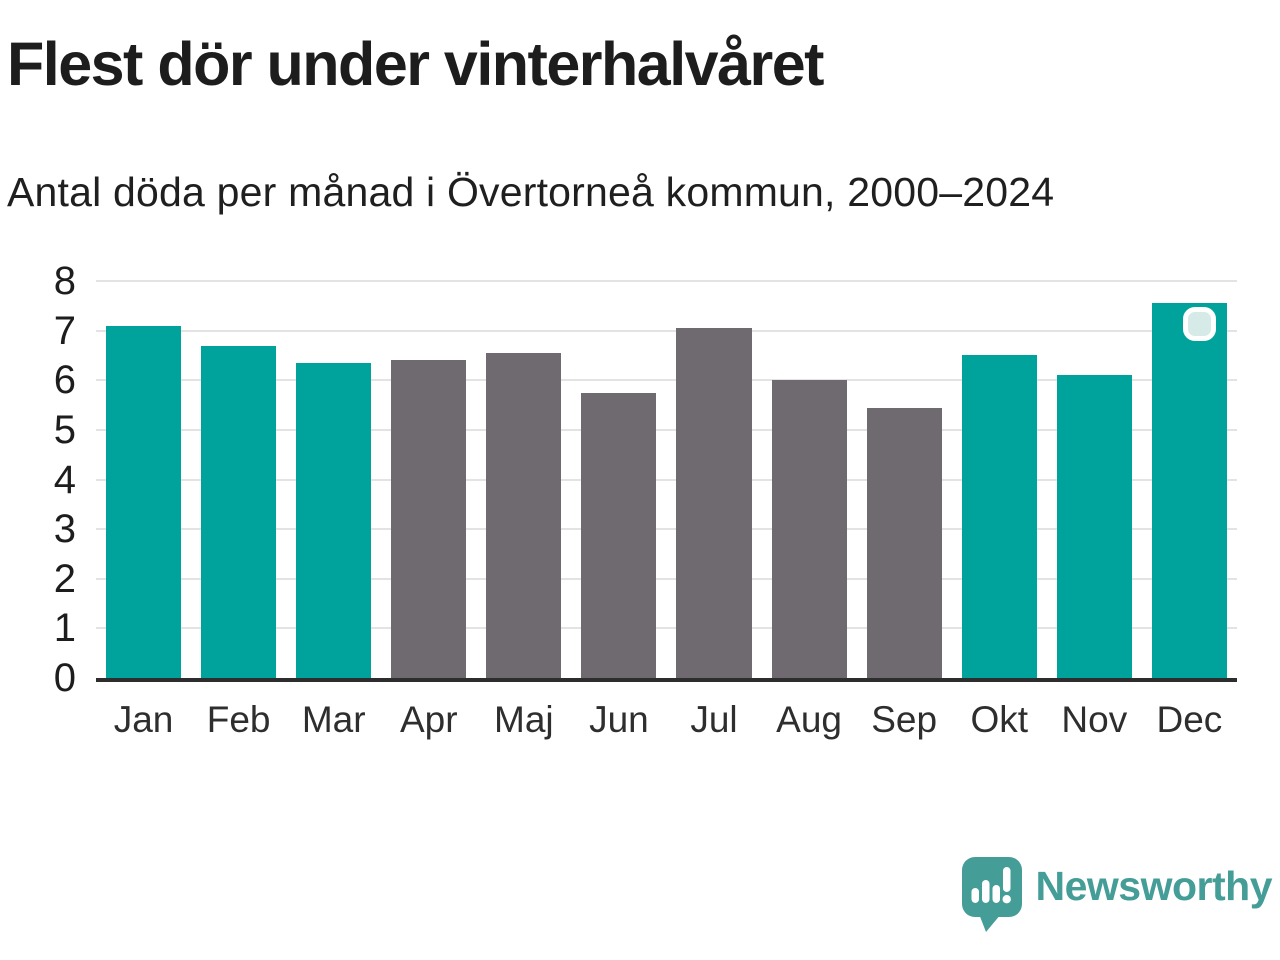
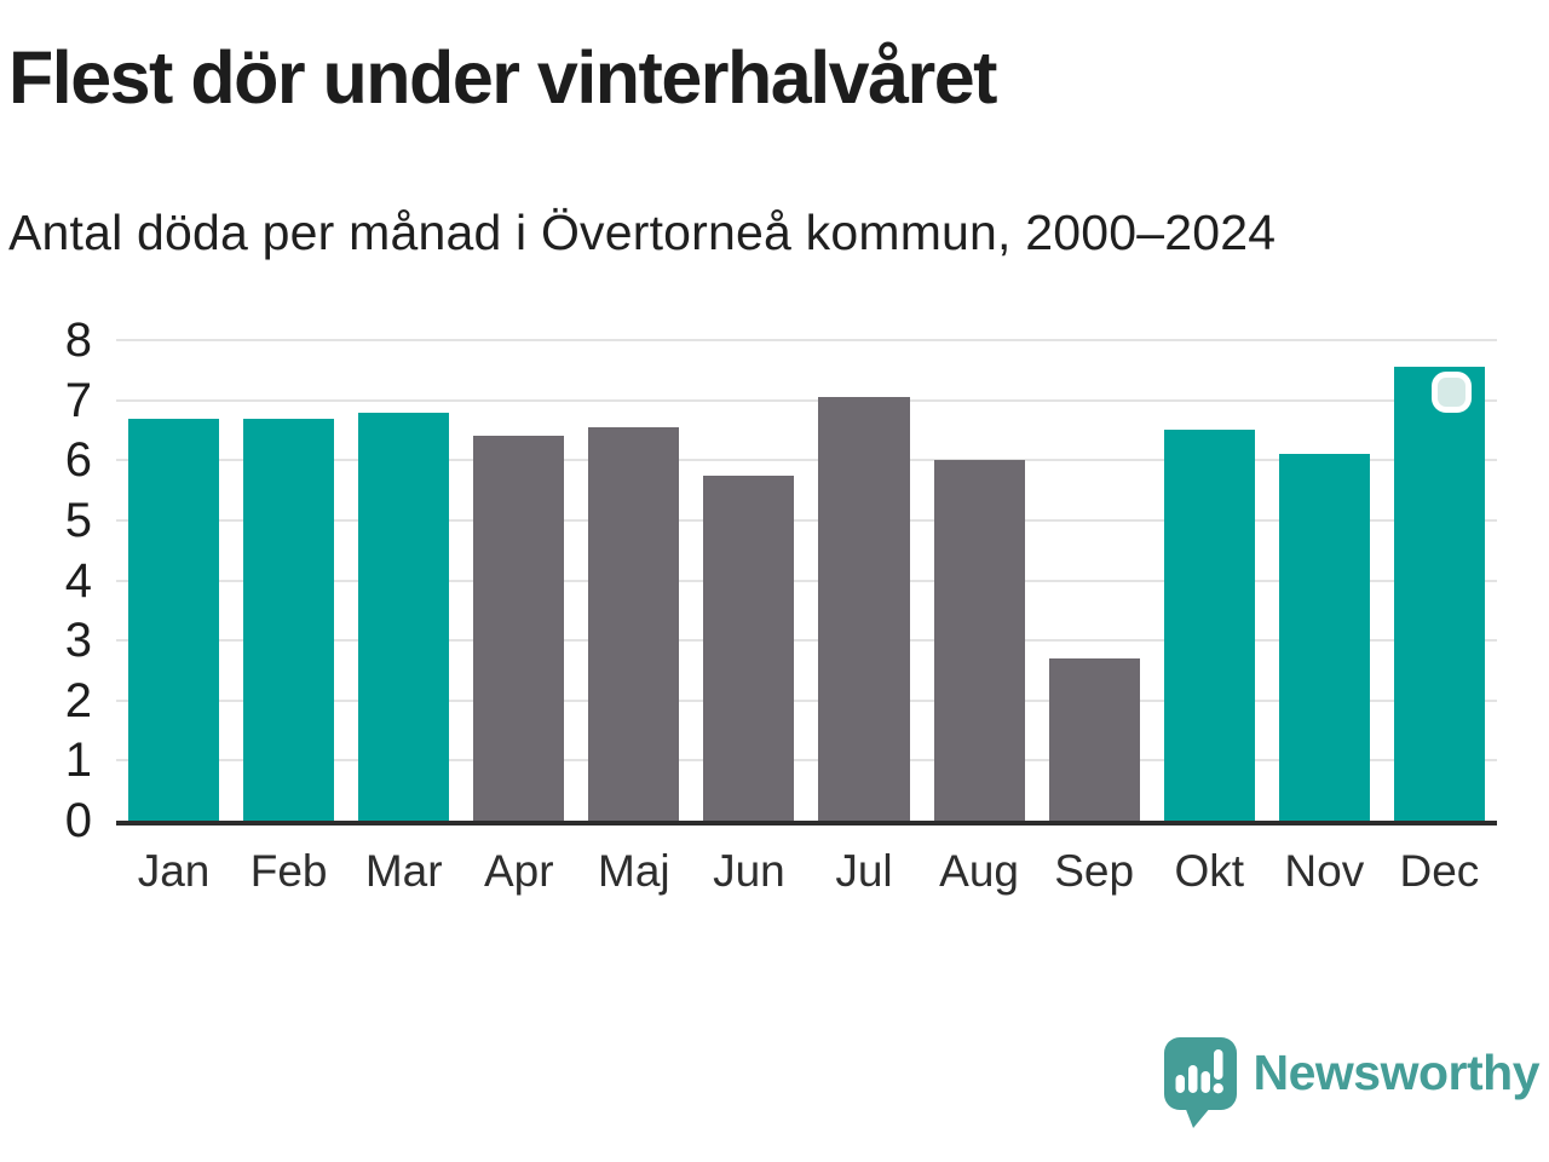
Jan: 7.1 -> 6.7
Mar: 6.3 -> 6.8
Sep: 5.5 -> 2.7
